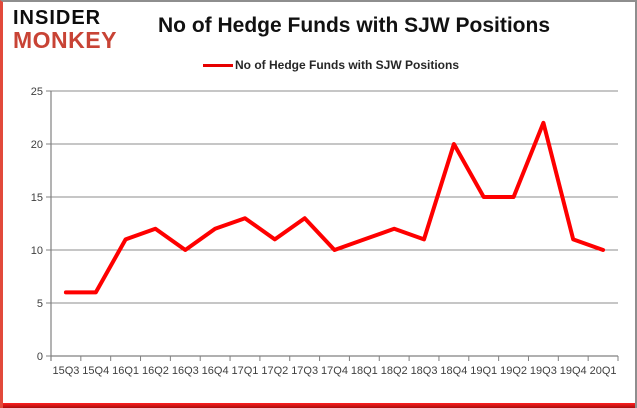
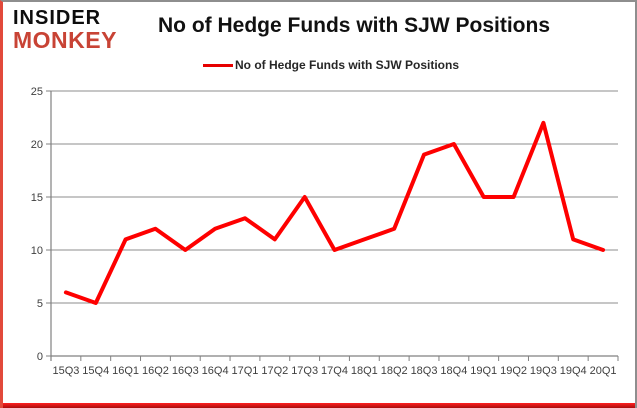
15Q4: 6 -> 5
17Q3: 13 -> 15
18Q3: 11 -> 19
